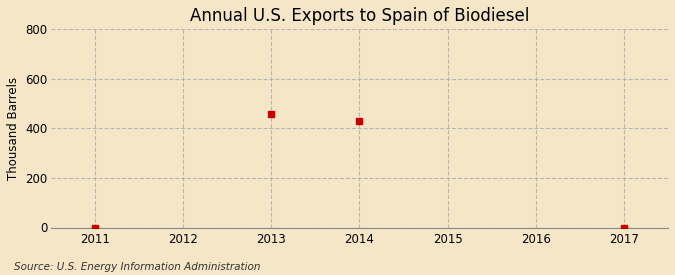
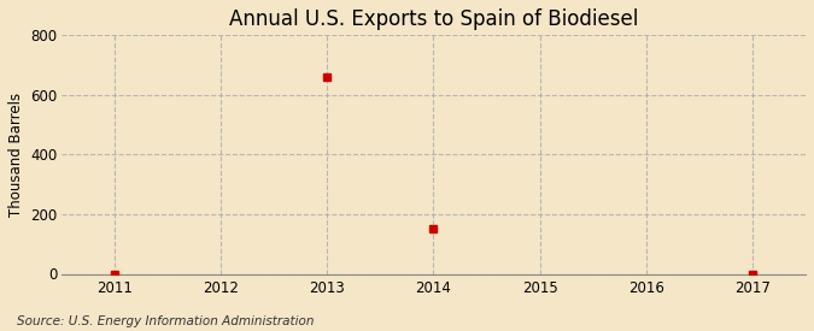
2013: 460 -> 660
2014: 430 -> 150
